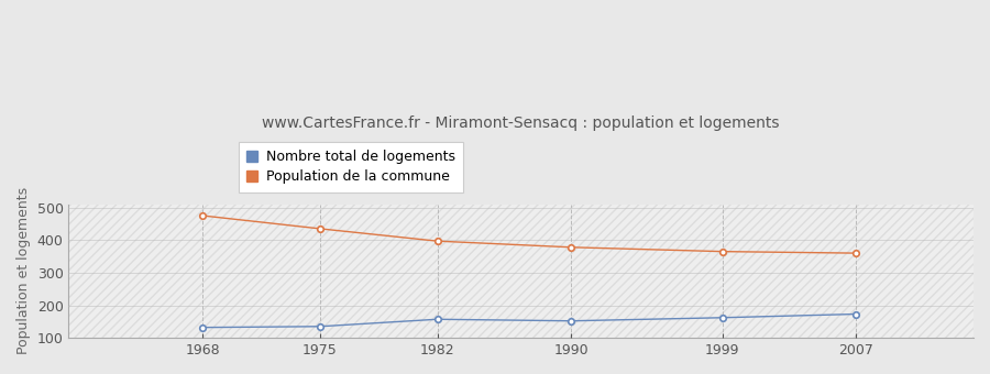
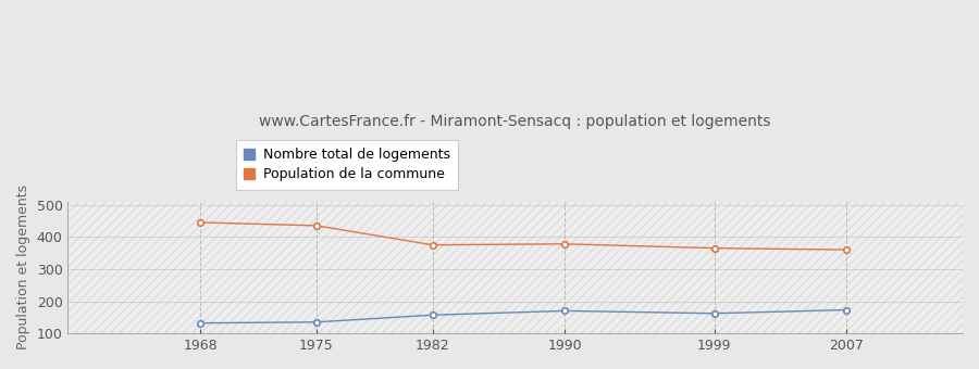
Population de la commune/1968: 475 -> 445
Population de la commune/1982: 397 -> 375
Nombre total de logements/1990: 152 -> 170
